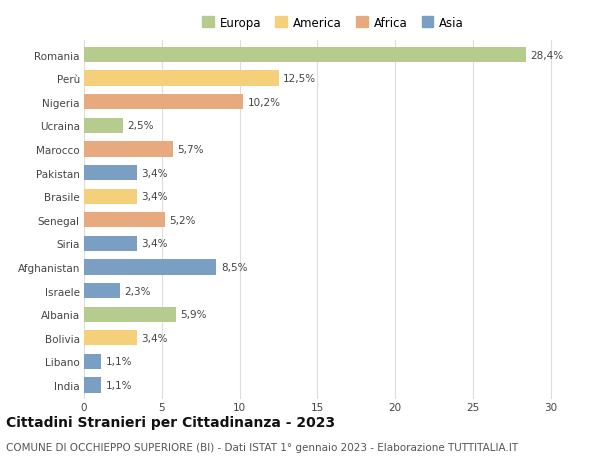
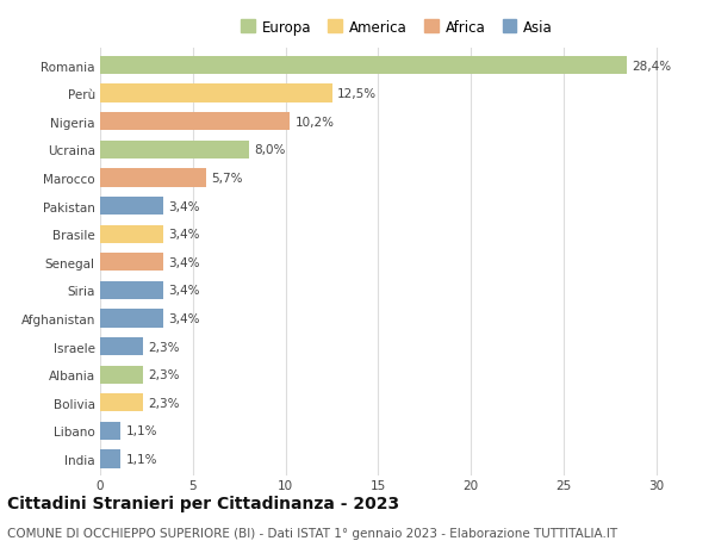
Ucraina: 2,5% -> 8,0%
Senegal: 5,2% -> 3,4%
Afghanistan: 8,5% -> 3,4%
Albania: 5,9% -> 2,3%
Bolivia: 3,4% -> 2,3%
